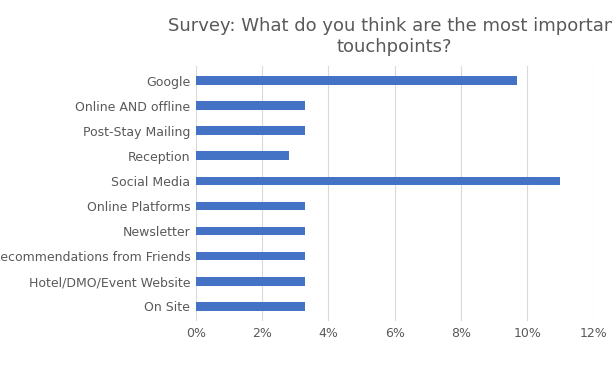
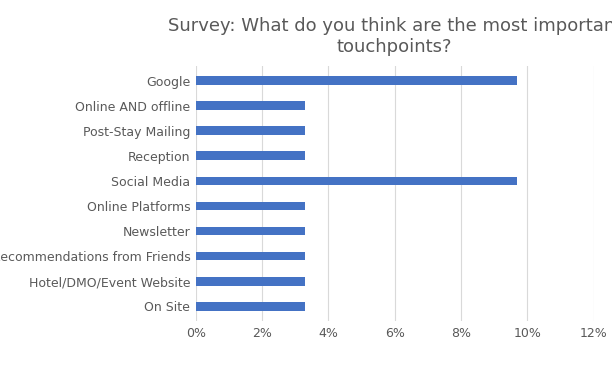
Reception: 2.8% -> 3.3%
Social Media: 11.0% -> 9.7%
